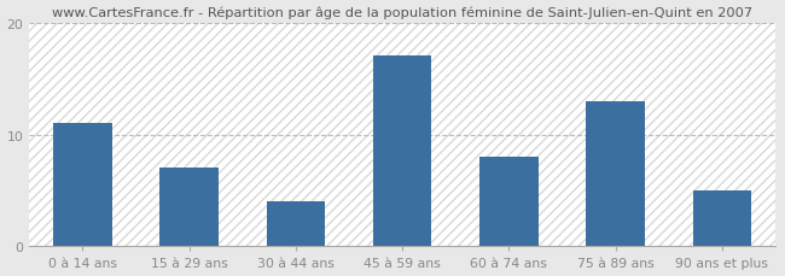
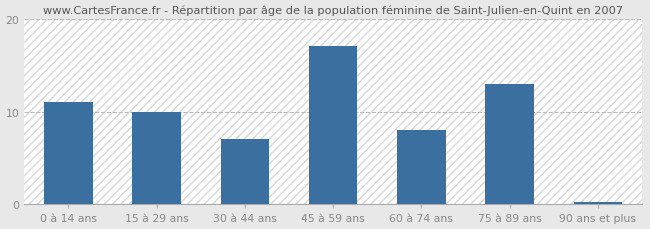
15 à 29 ans: 7.0 -> 10.0
30 à 44 ans: 4.0 -> 7.0
90 ans et plus: 5.0 -> 0.3
